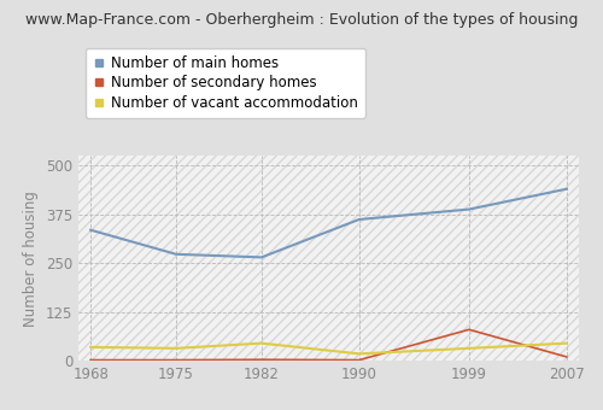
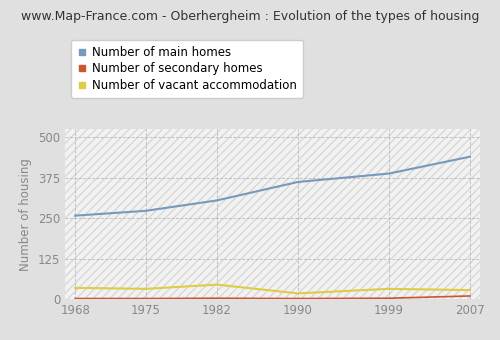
Number of main homes/1968: 335 -> 258
Number of main homes/1982: 265 -> 305
Number of secondary homes/1999: 80 -> 3
Number of vacant accommodation/2007: 45 -> 28
